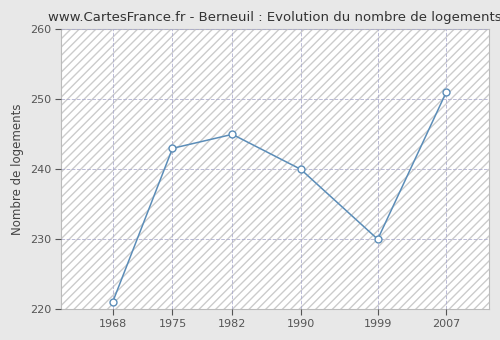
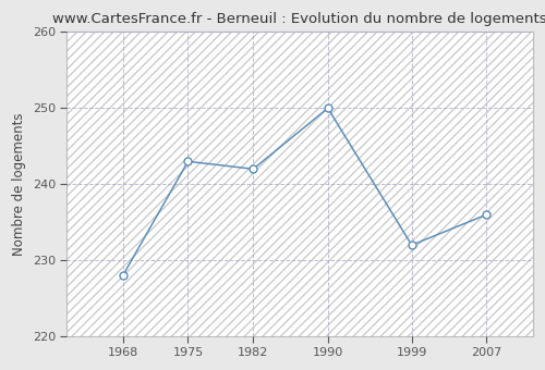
1968: 221 -> 228
1982: 245 -> 242
1990: 240 -> 250
1999: 230 -> 232
2007: 251 -> 236
